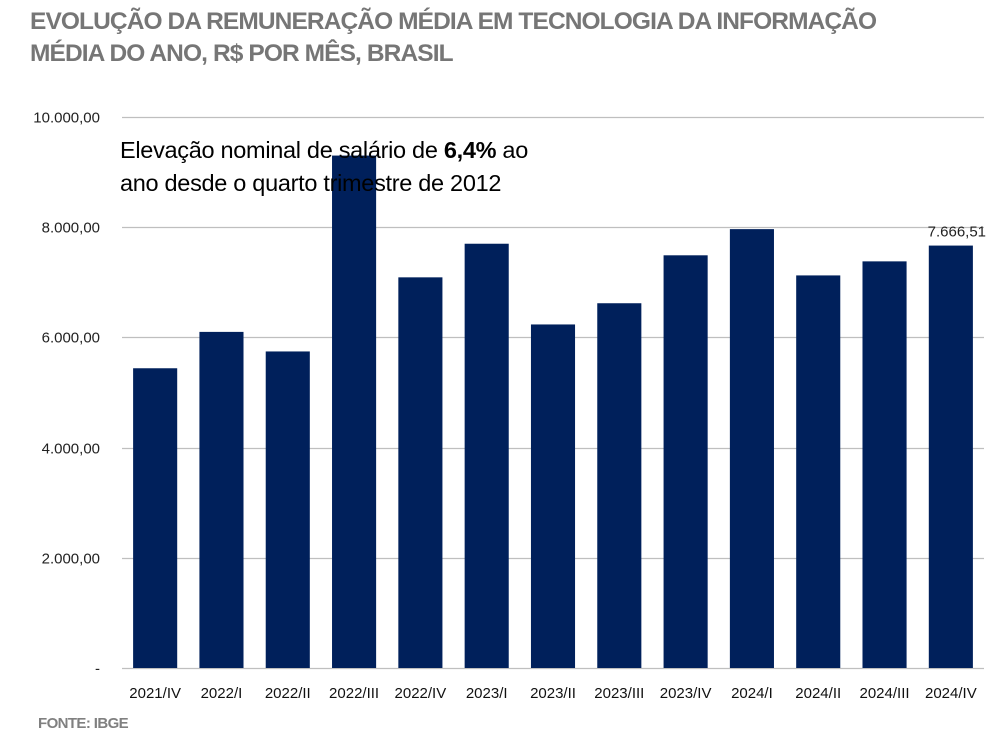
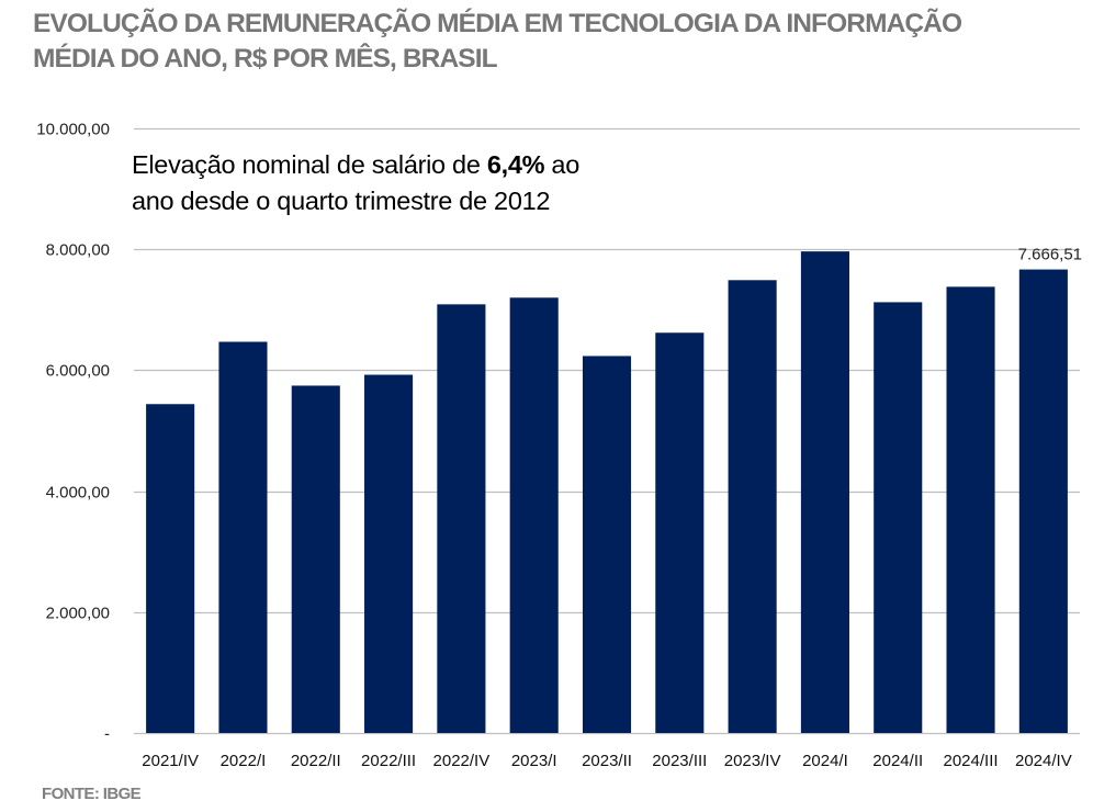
2022/I: 6100 -> 6500
2022/III: 9300 -> 5900
2023/I: 7700 -> 7200
